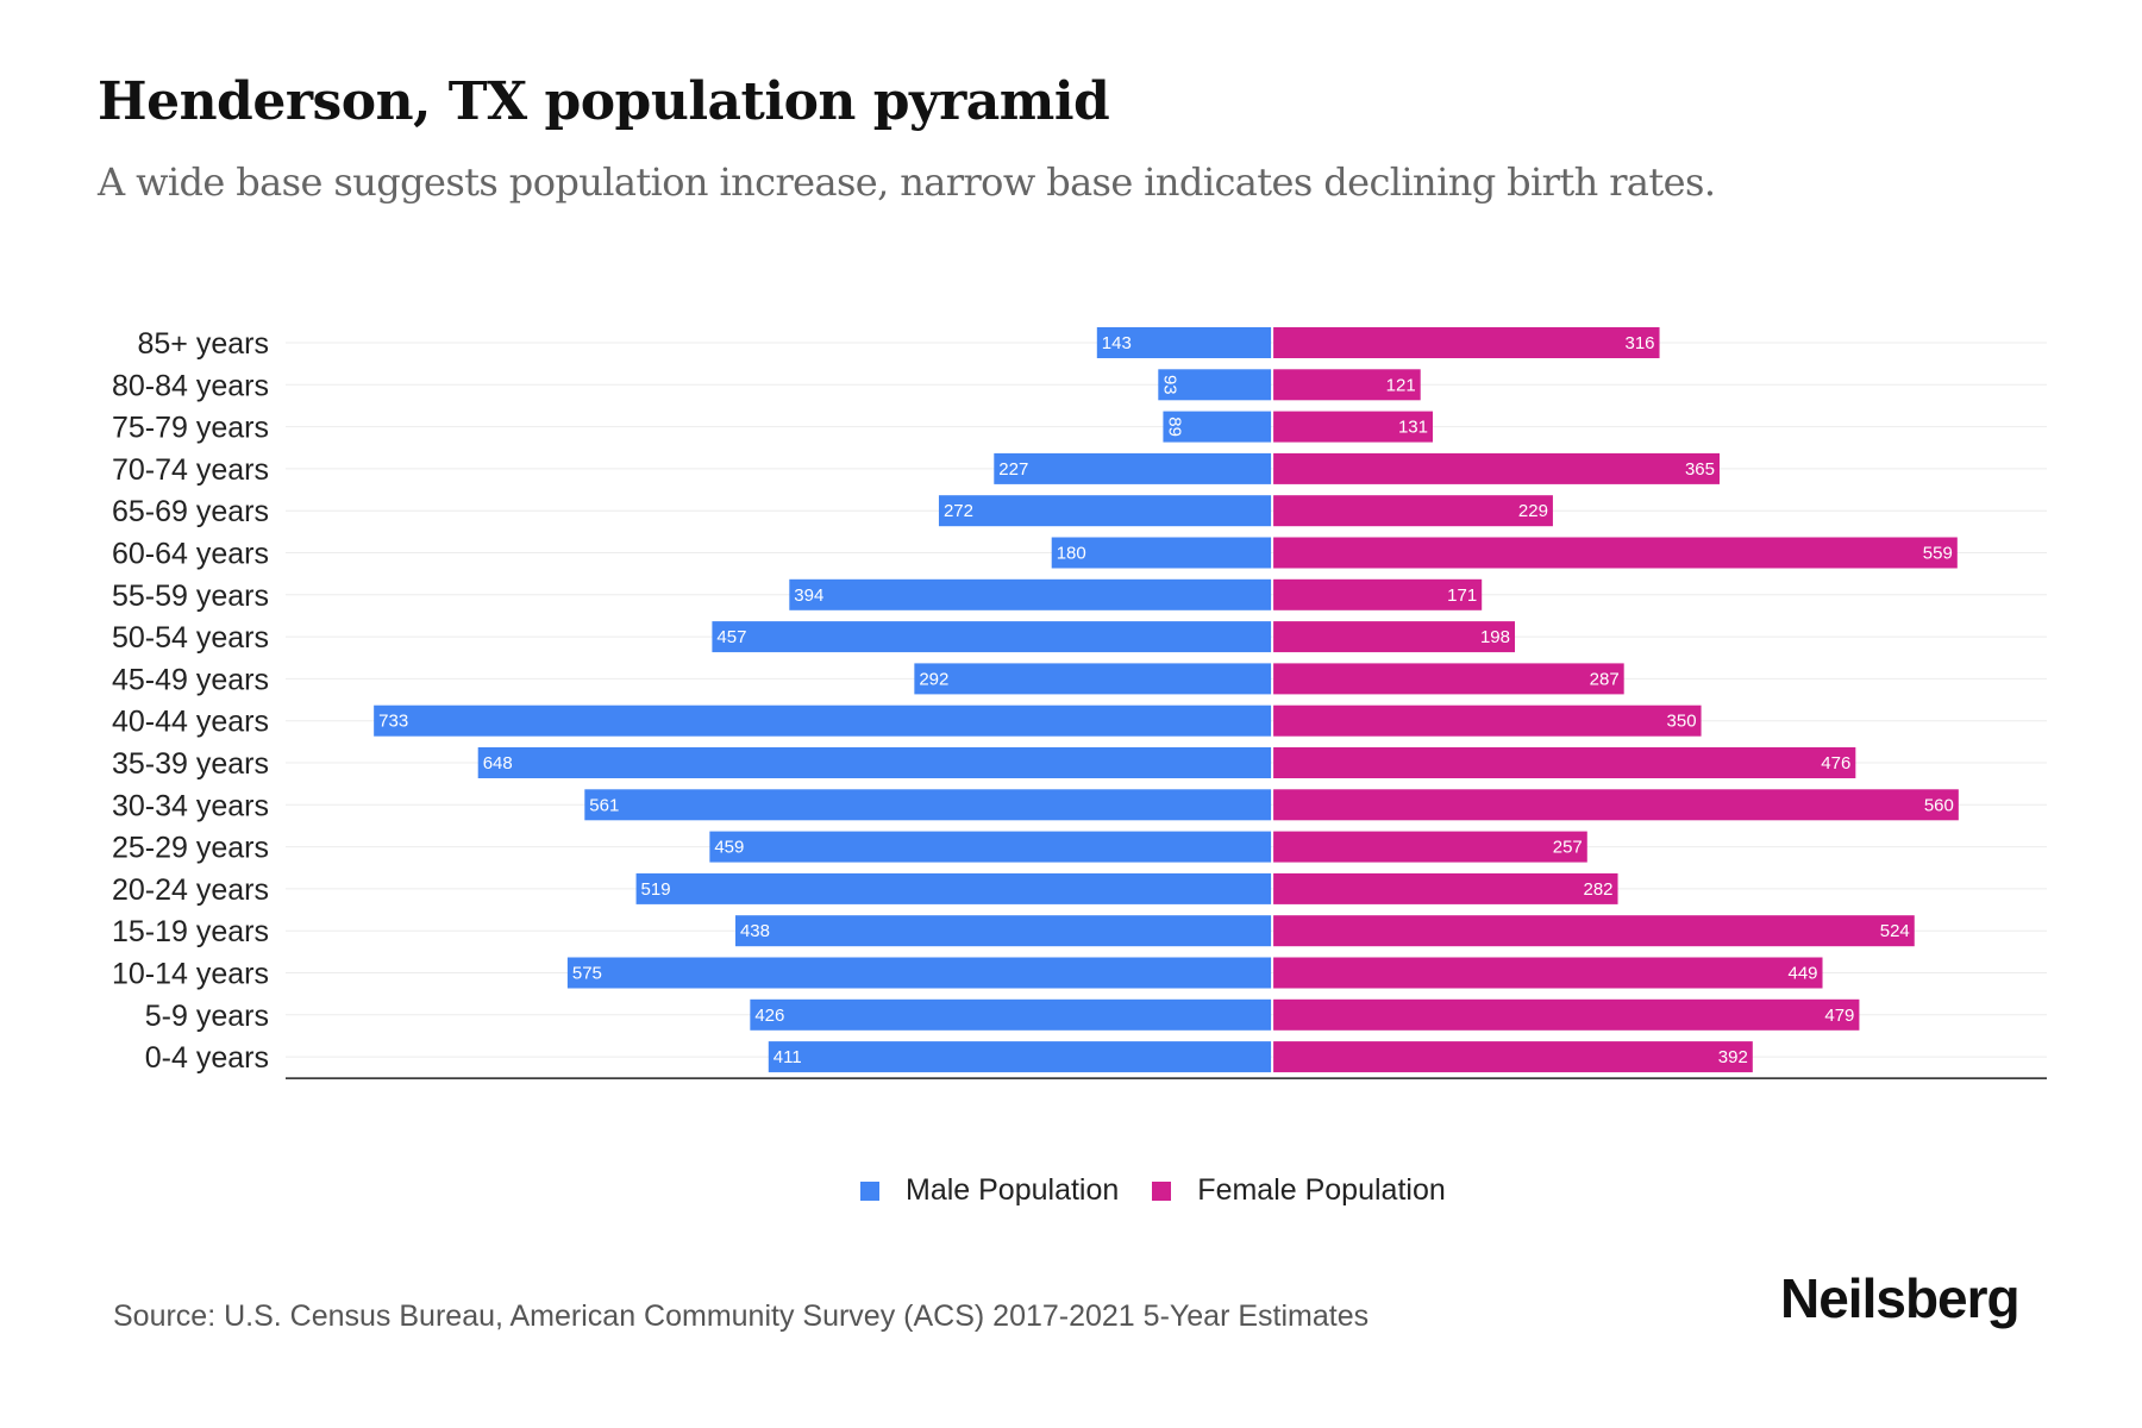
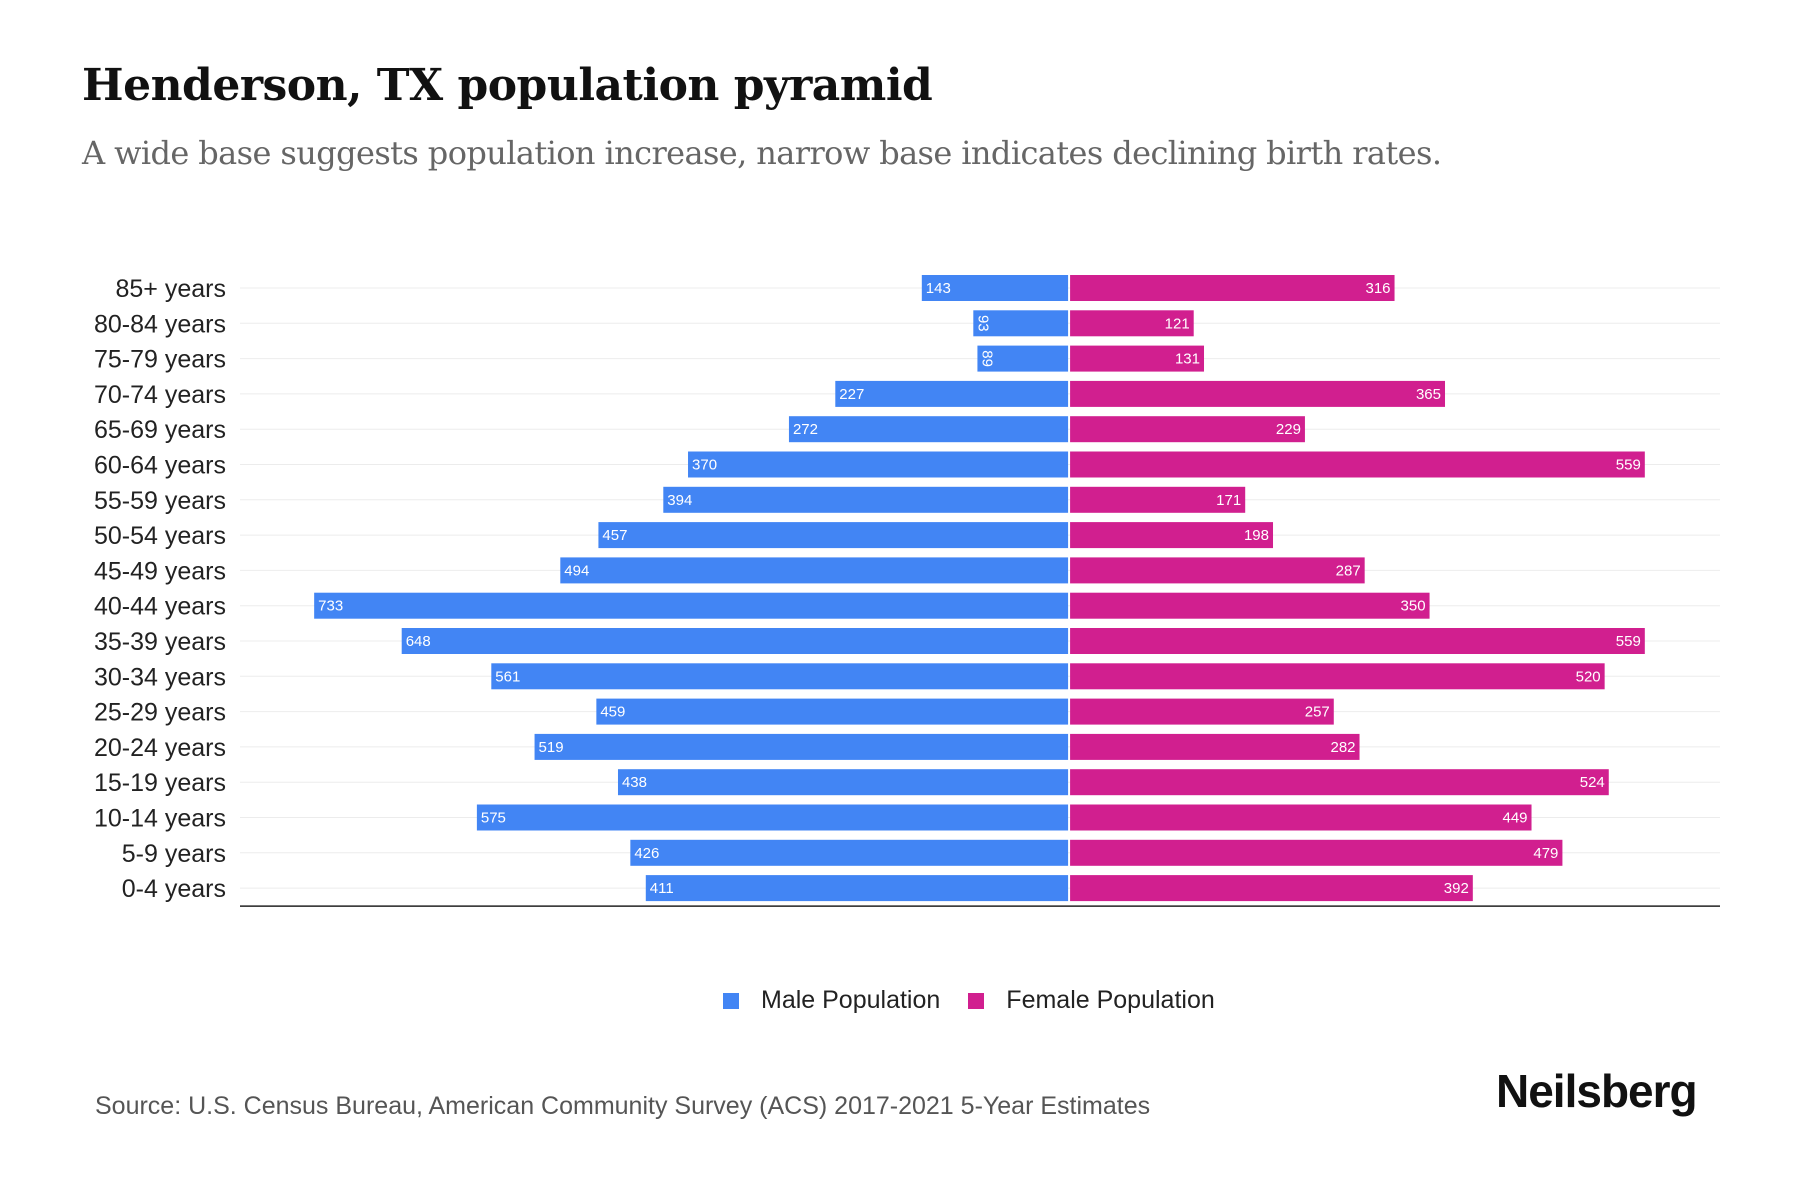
Male Population/60-64 years: 180 -> 370
Male Population/45-49 years: 292 -> 494
Female Population/35-39 years: 476 -> 559
Female Population/30-34 years: 560 -> 520
